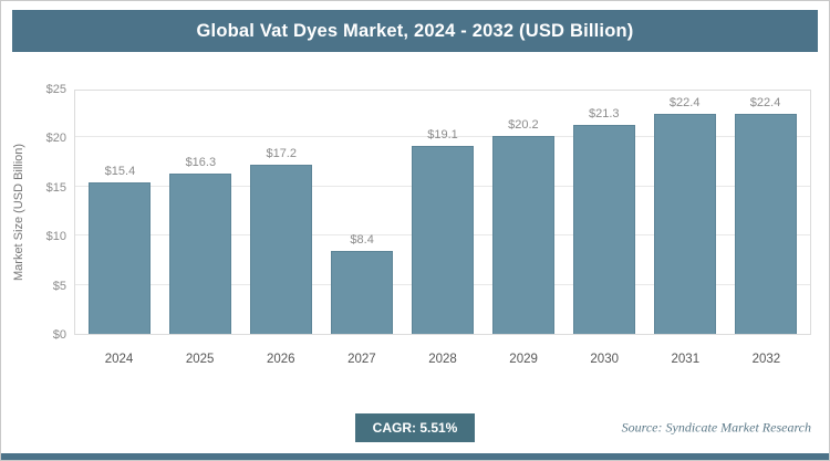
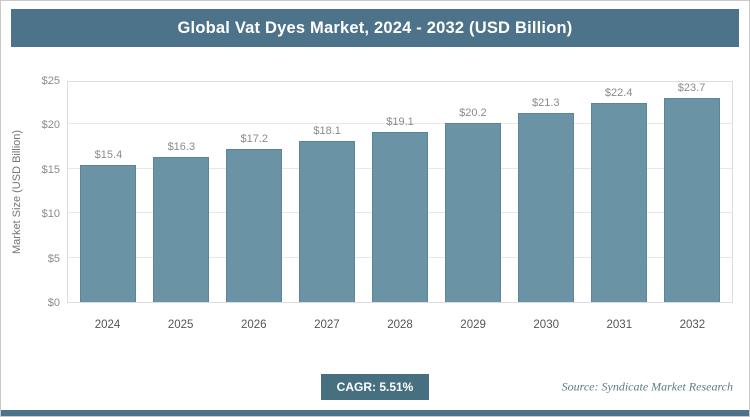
2027: $8.4 -> $18.1
2032: $22.4 -> $23.7
